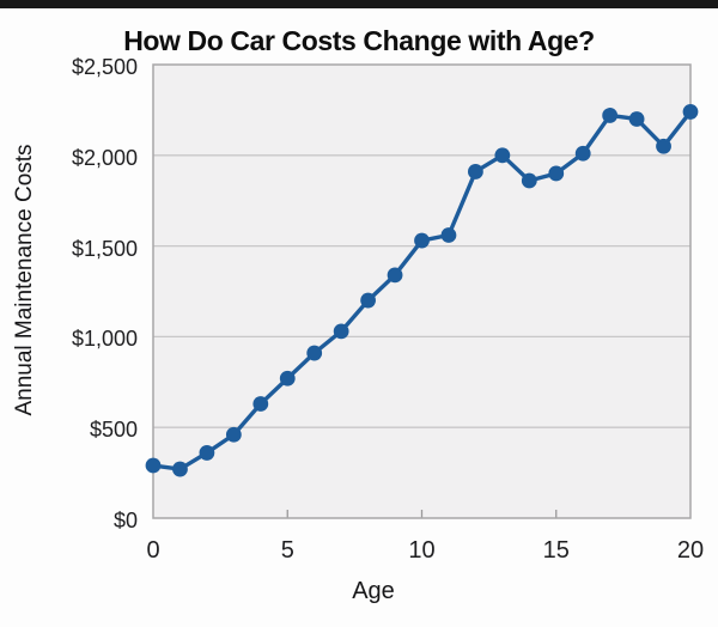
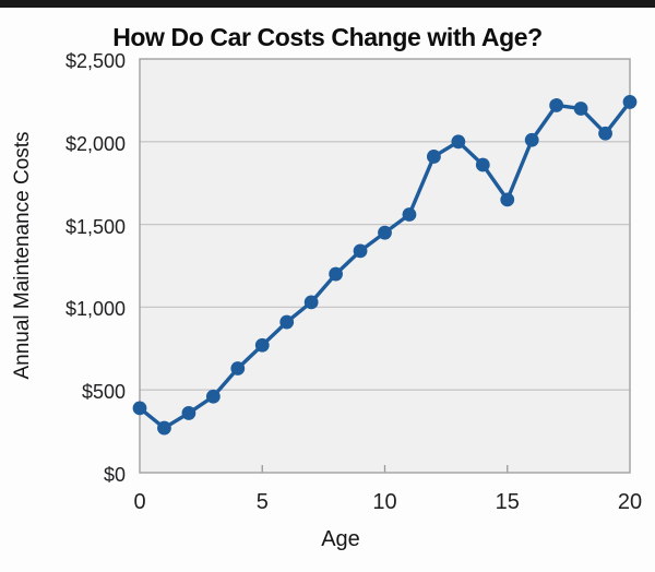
0: $290 -> $390
10: $1530 -> $1450
15: $1900 -> $1650
